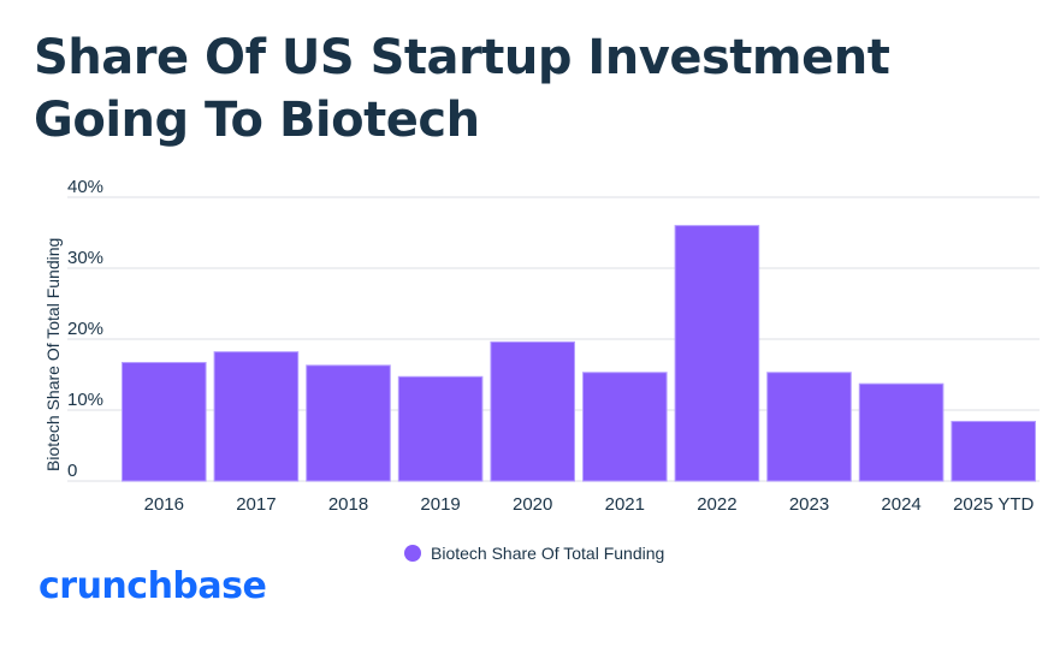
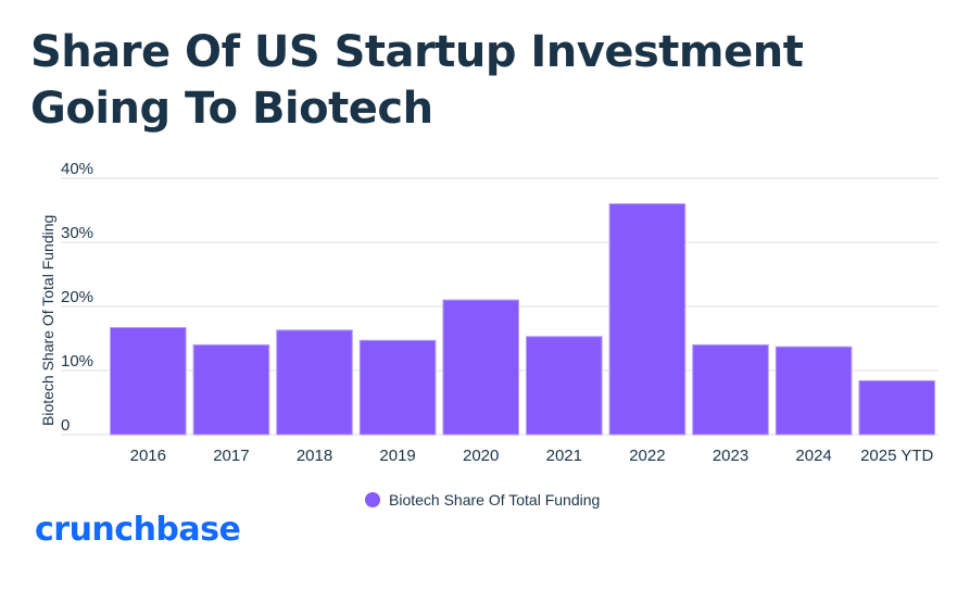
2017: 18% -> 14%
2020: 20% -> 21%
2023: 15% -> 14%
